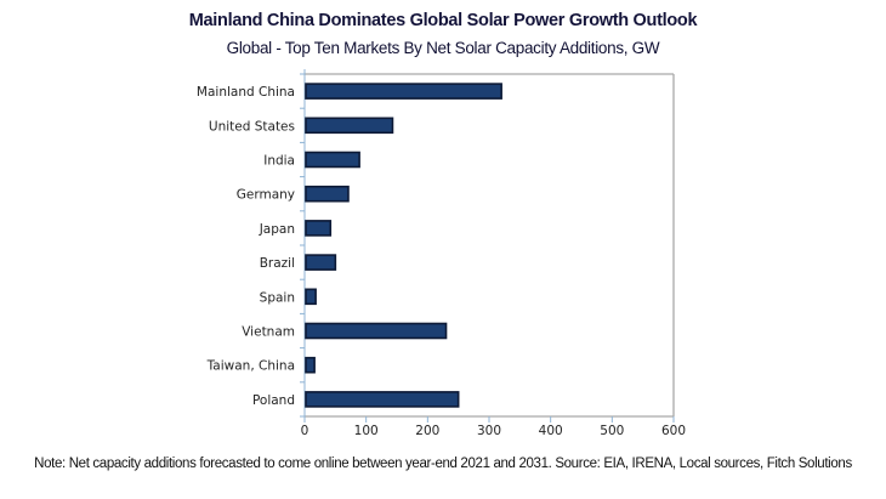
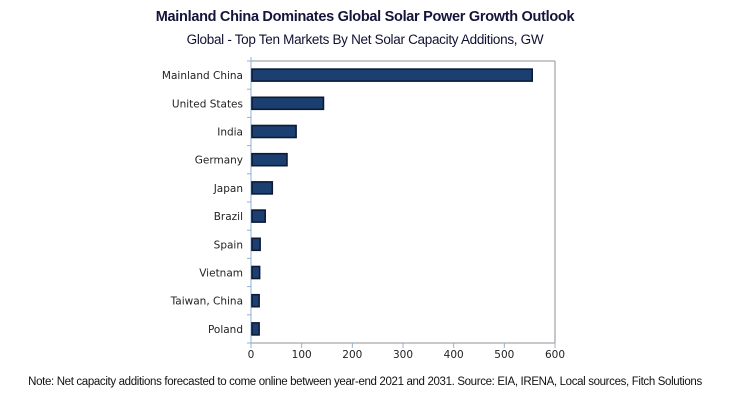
Mainland China: 320 -> 560
Brazil: 50 -> 30
Vietnam: 230 -> 20
Poland: 250 -> 20
